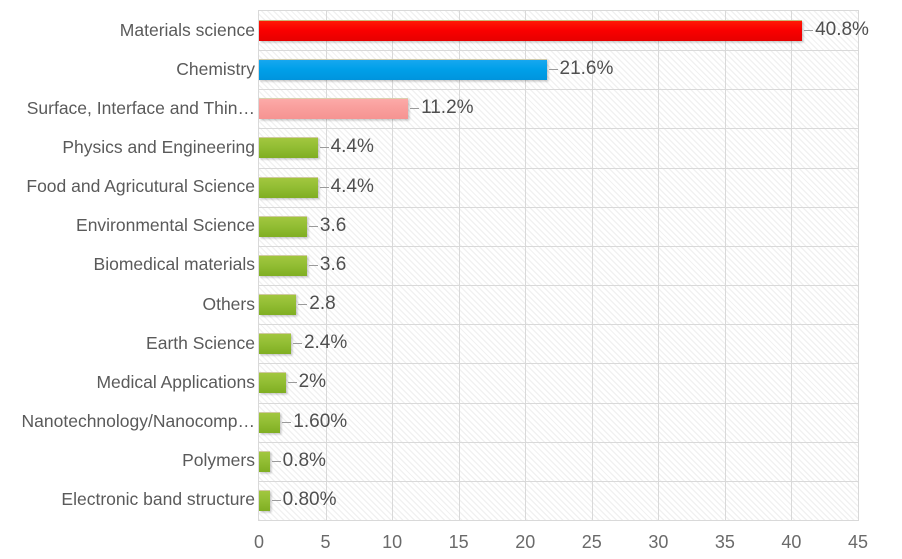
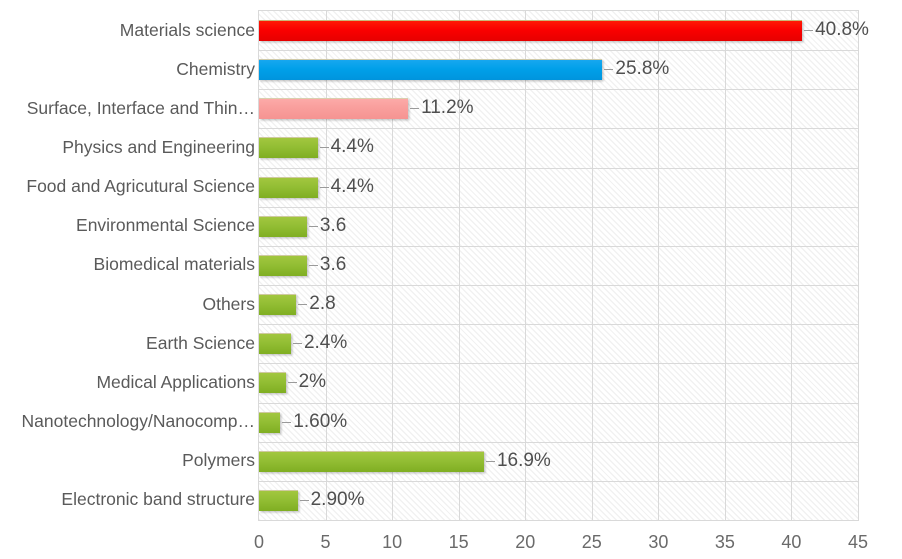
Chemistry: 21.6% -> 25.8%
Polymers: 0.8% -> 16.9%
Electronic band structure: 0.80% -> 2.90%
